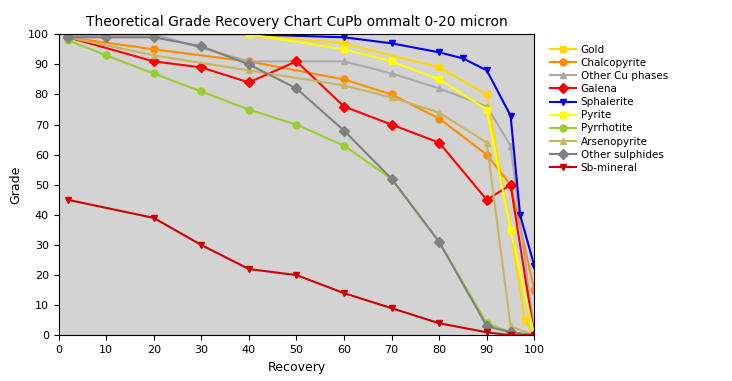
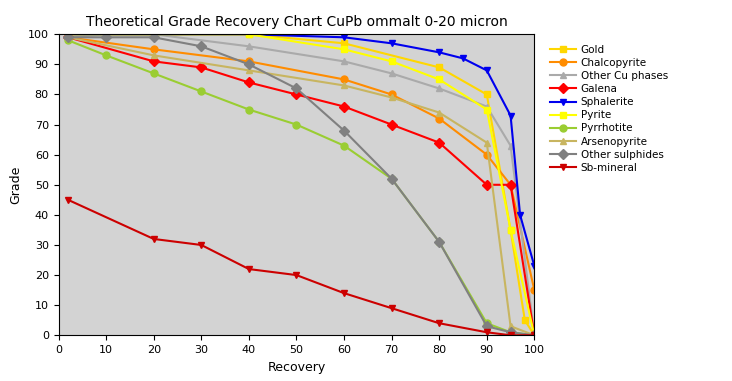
Sb-mineral/20: 39 -> 32
Other Cu phases/40: 91 -> 96
Galena/50: 91 -> 80
Galena/90: 45 -> 50
